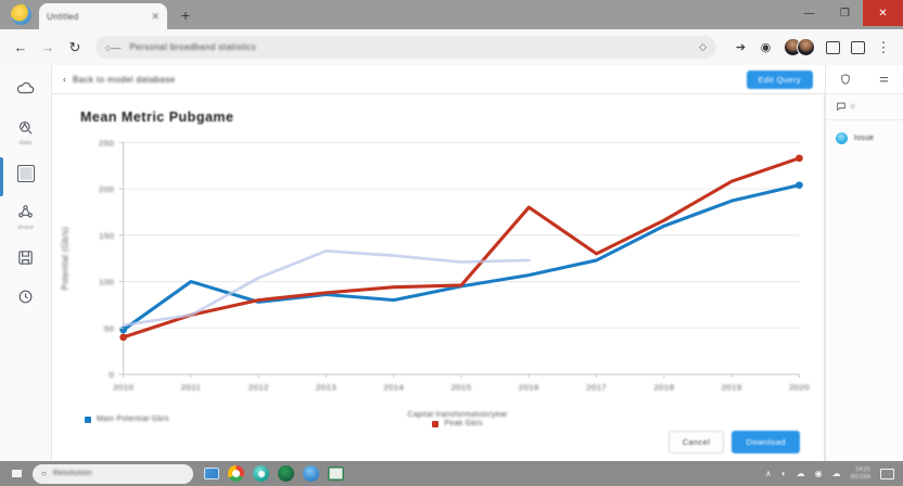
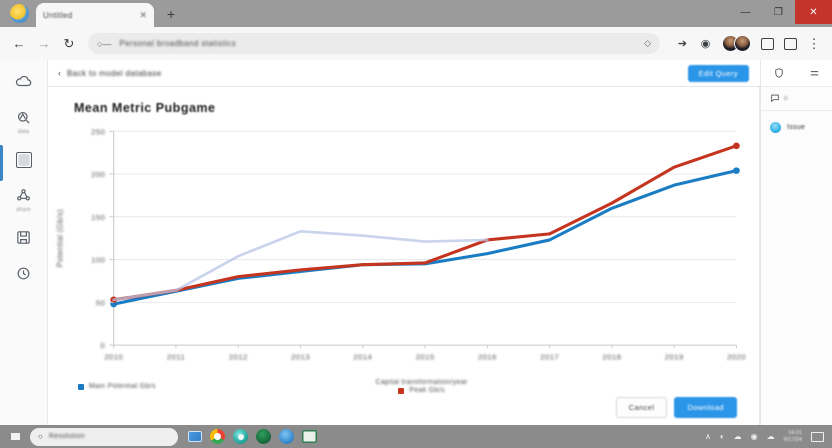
Peak Gb/s/2010: 40 -> 50
Main Potential Gb/s/2011: 100 -> 60
Main Potential Gb/s/2014: 80 -> 90
Peak Gb/s/2016: 180 -> 120
